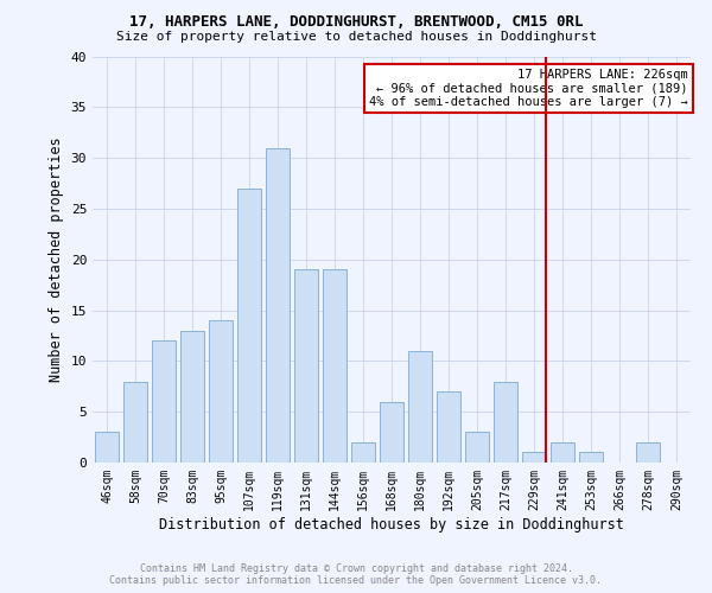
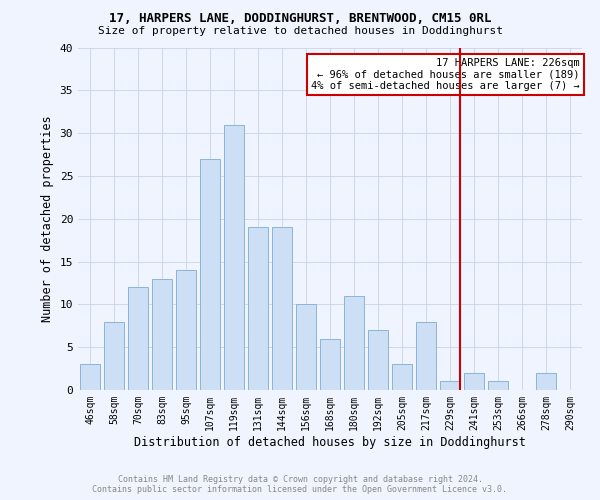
156sqm: 2 -> 10
